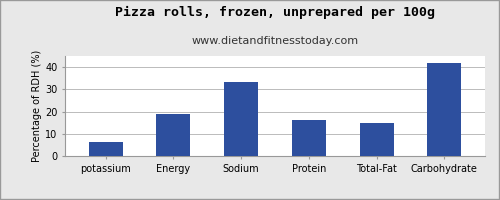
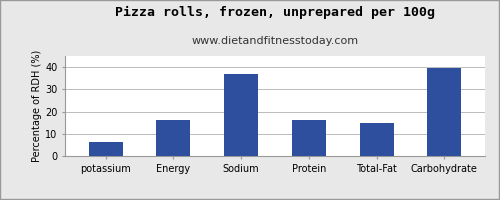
Energy: 19.0 -> 16.2
Sodium: 33.5 -> 37.0
Carbohydrate: 42.0 -> 39.5
